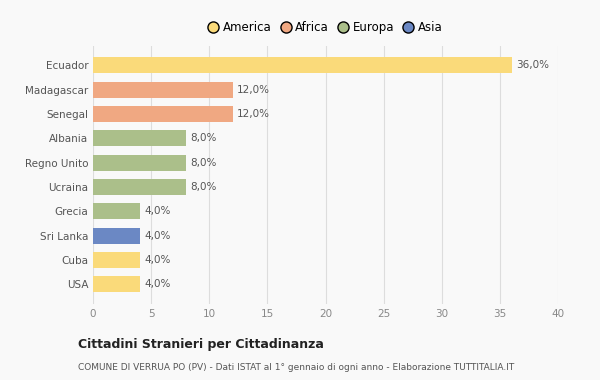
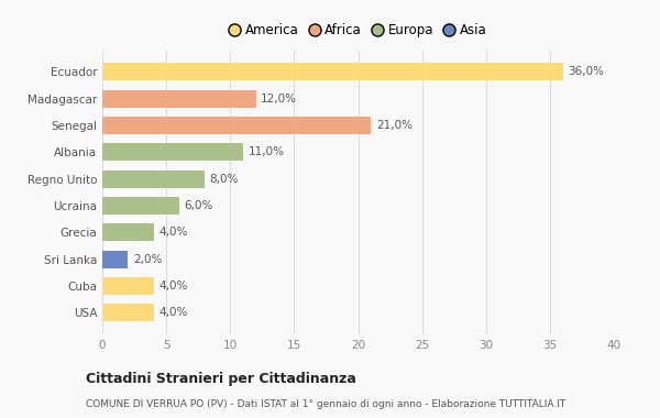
Senegal: 12,0% -> 21,0%
Albania: 8,0% -> 11,0%
Ucraina: 8,0% -> 6,0%
Sri Lanka: 4,0% -> 2,0%
